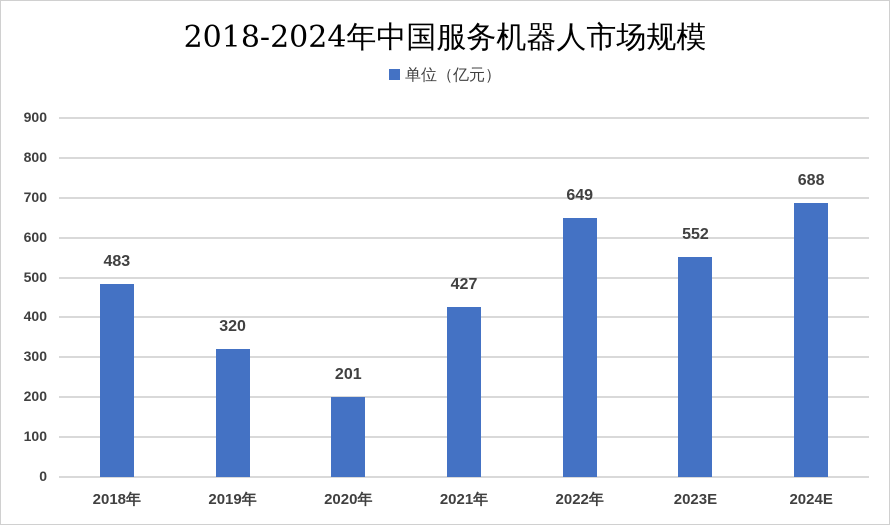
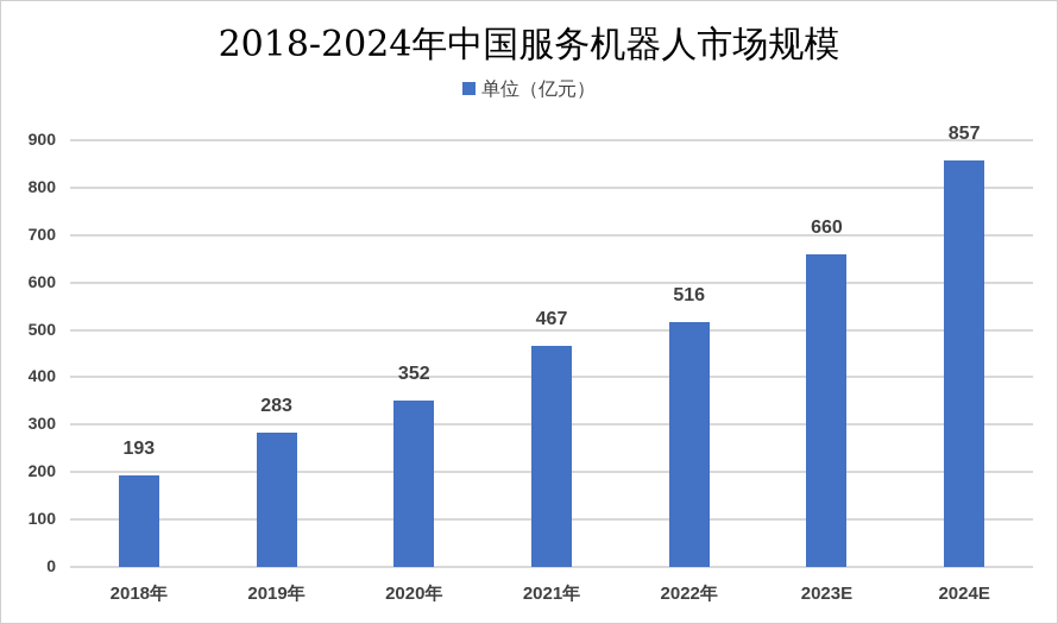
2018年: 483 -> 193
2019年: 320 -> 283
2020年: 201 -> 352
2021年: 427 -> 467
2022年: 649 -> 516
2023E: 552 -> 660
2024E: 688 -> 857
